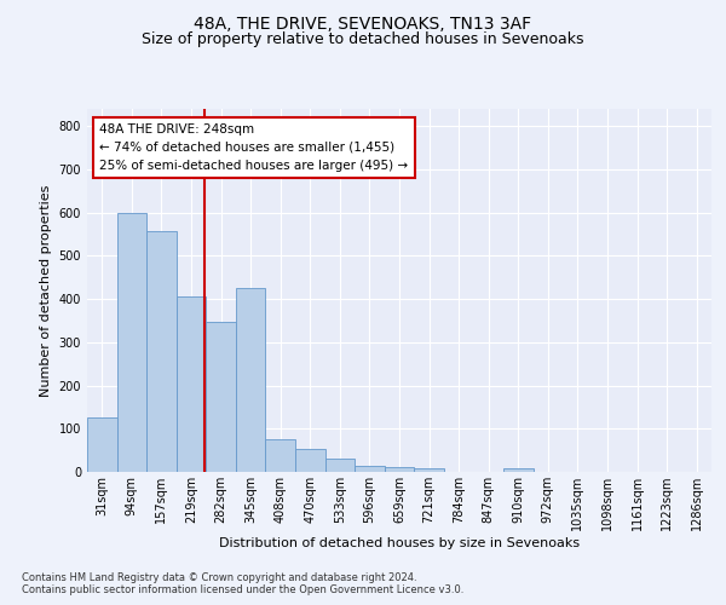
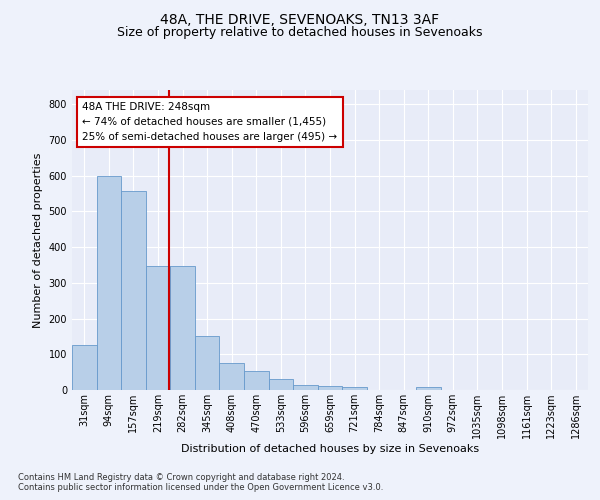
219sqm: 405 -> 348
345sqm: 425 -> 150
